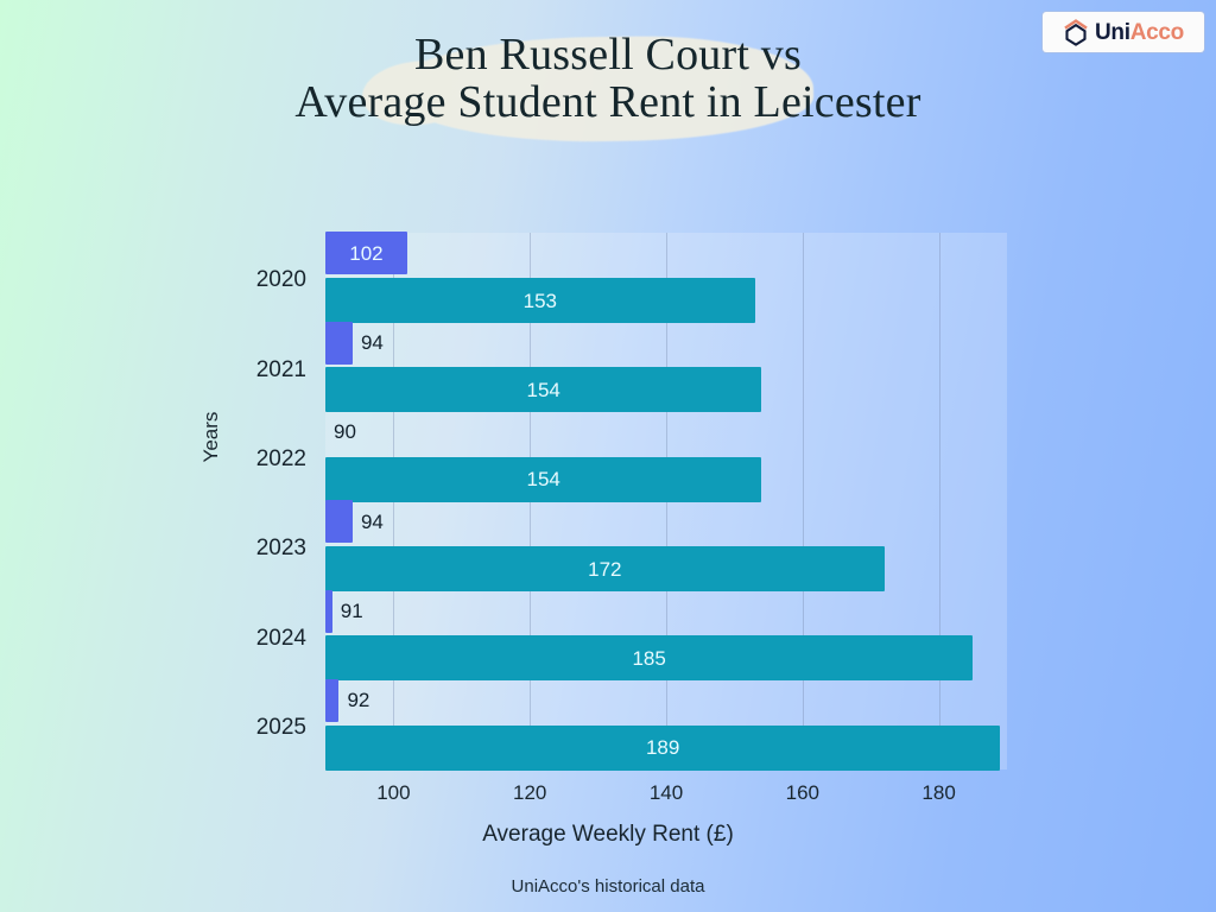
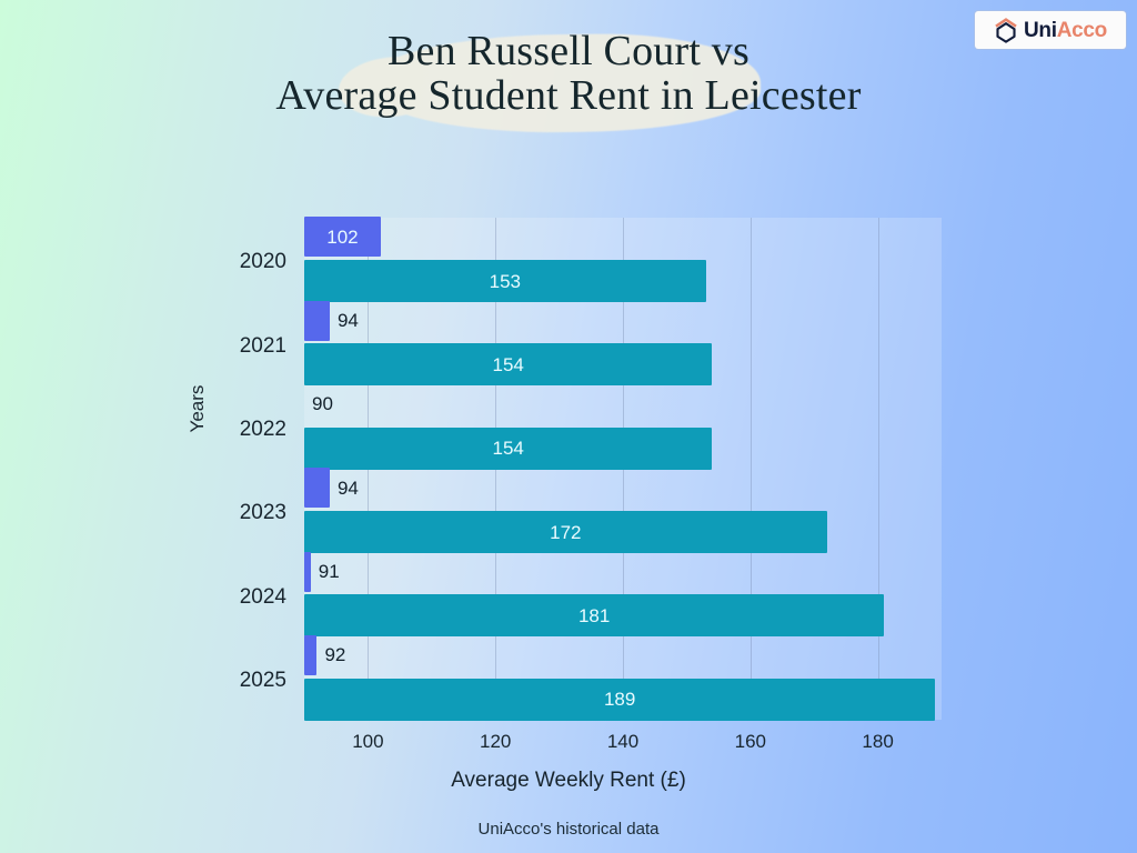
Average Student Rent in Leicester/2024: 185 -> 181
